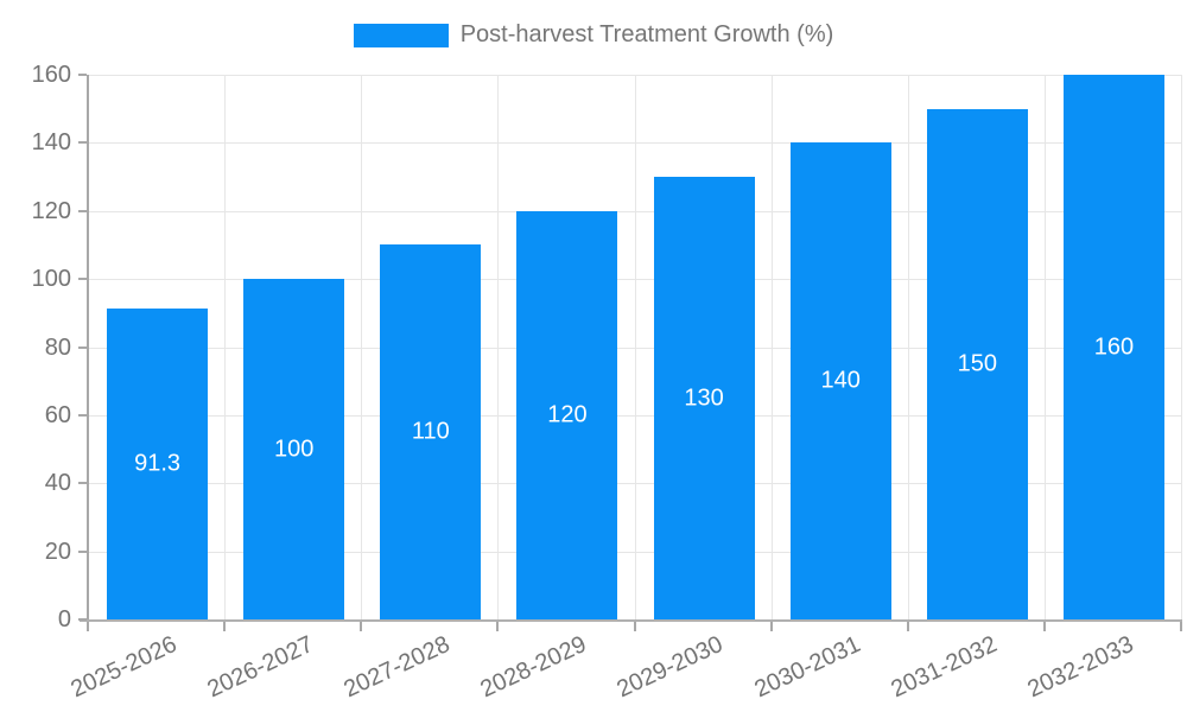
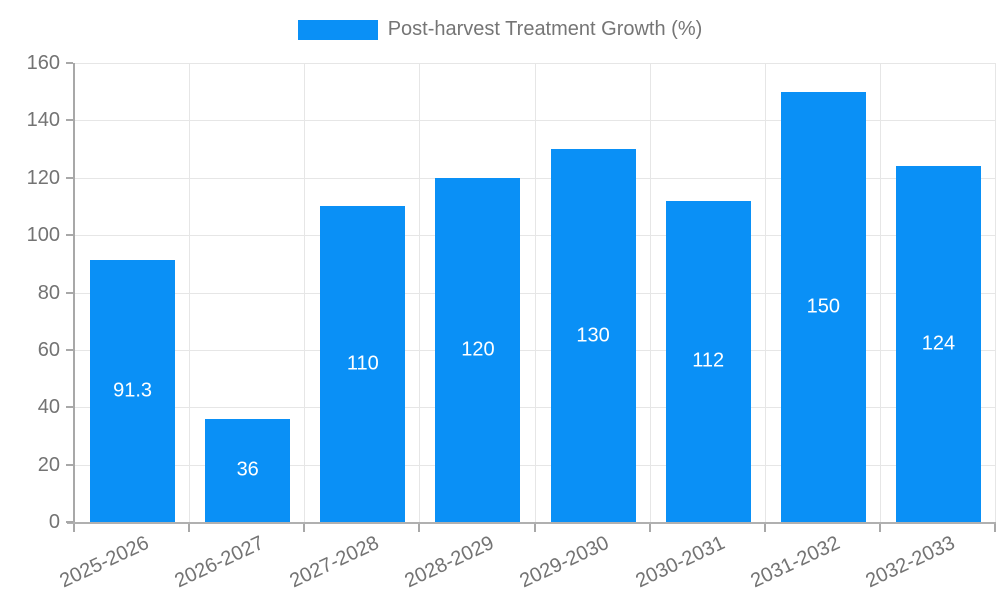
2026-2027: 100 -> 36
2030-2031: 140 -> 112
2032-2033: 160 -> 124
